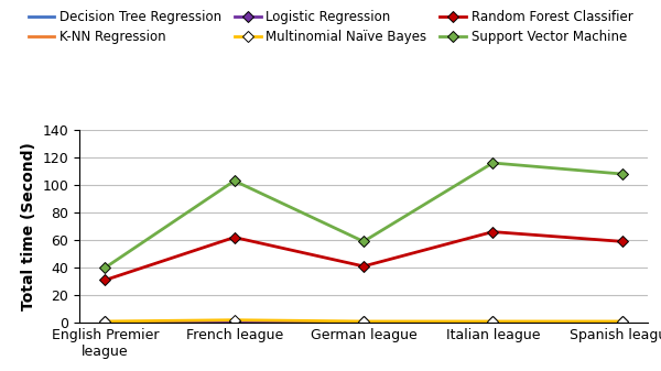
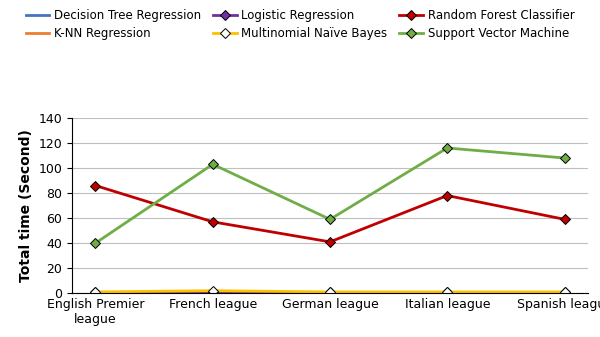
Random Forest Classifier/English Premier league: 31 -> 86
Random Forest Classifier/French league: 62 -> 57
Random Forest Classifier/Italian league: 66 -> 78
